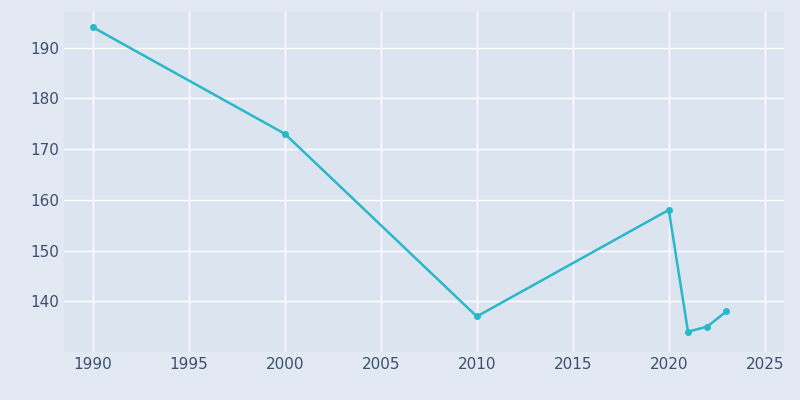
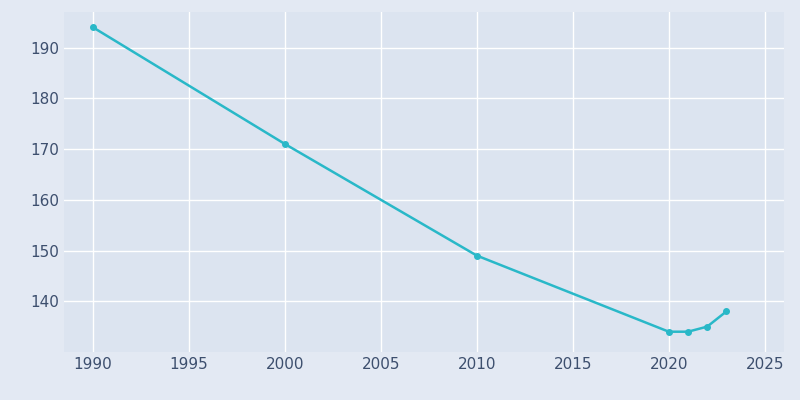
2000: 173 -> 171
2010: 137 -> 149
2020: 158 -> 134
